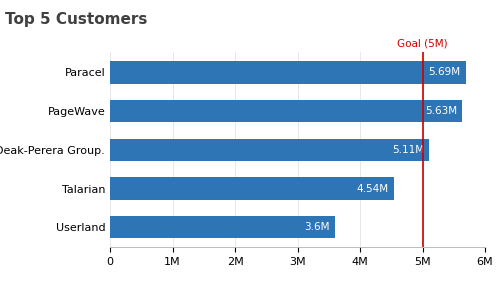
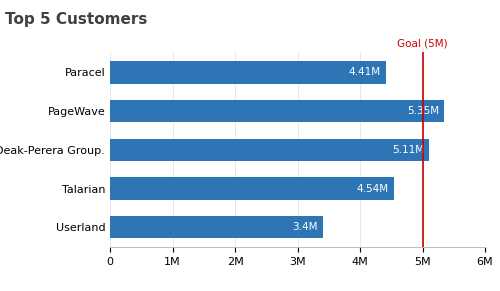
Paracel: 5.69M -> 4.41M
PageWave: 5.63M -> 5.35M
Userland: 3.6M -> 3.4M
